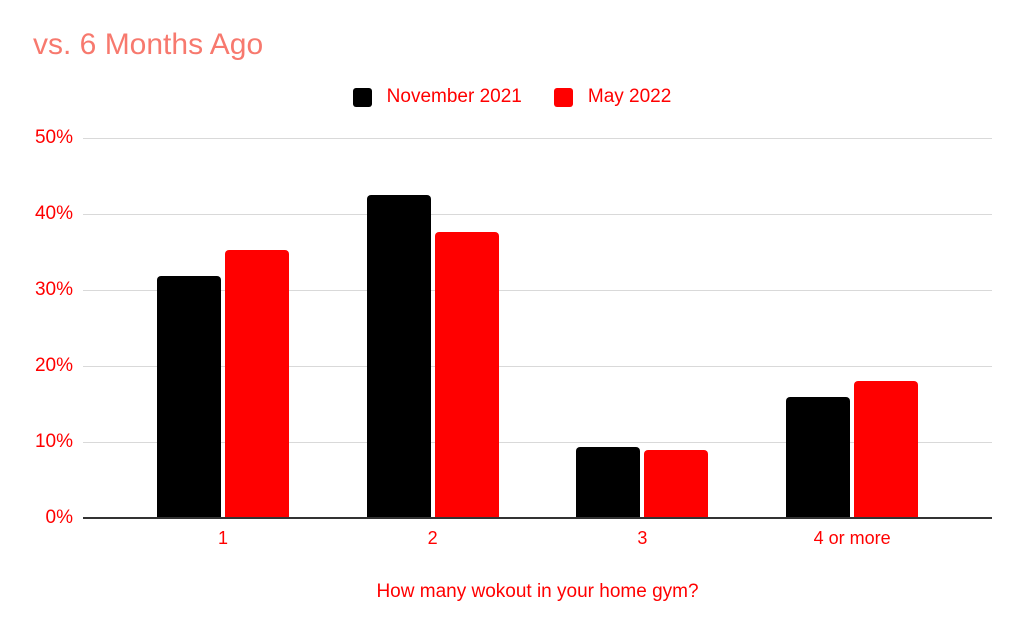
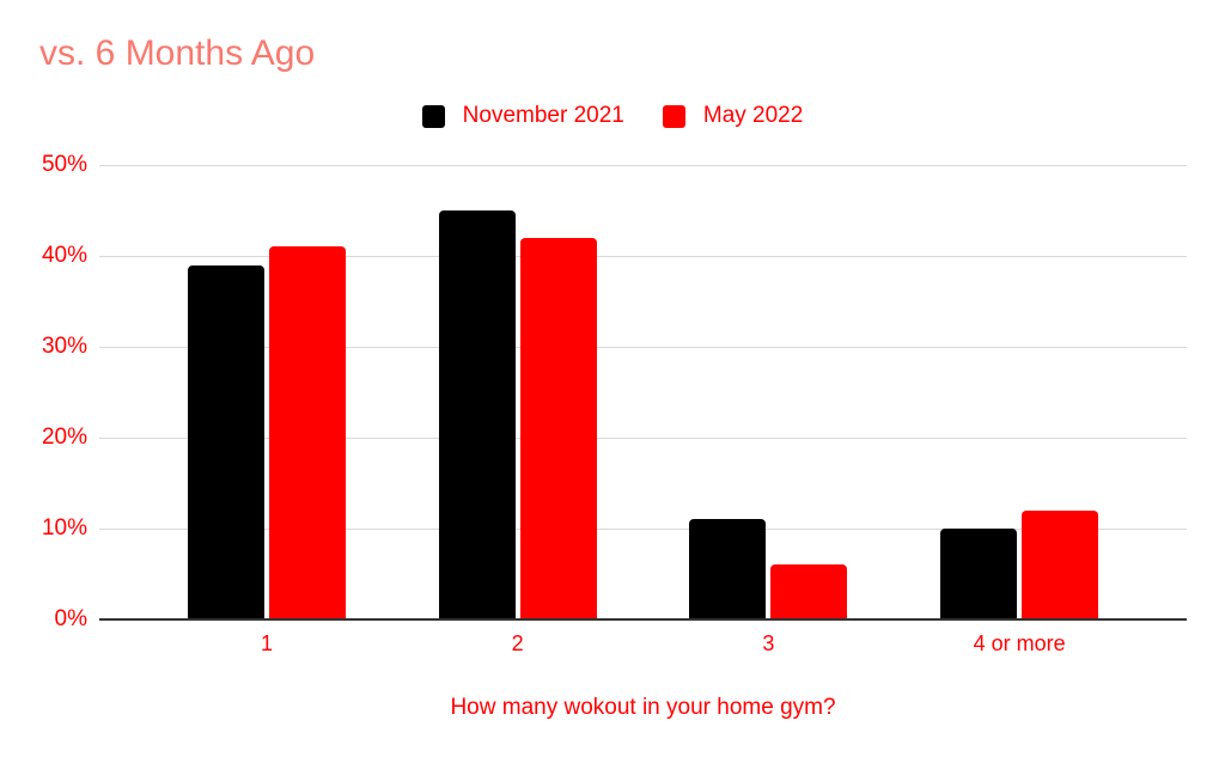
November 2021/1: 32% -> 39%
May 2022/1: 35% -> 41%
November 2021/2: 42% -> 45%
May 2022/2: 38% -> 42%
November 2021/3: 9% -> 11%
May 2022/3: 9% -> 6%
November 2021/4 or more: 16% -> 10%
May 2022/4 or more: 18% -> 12%
